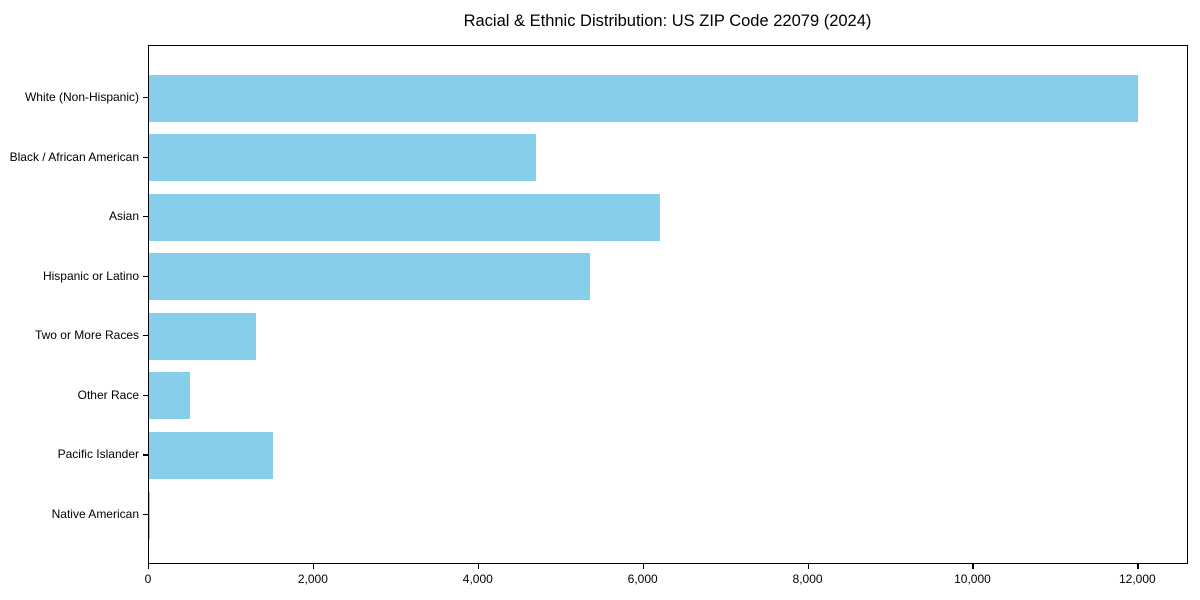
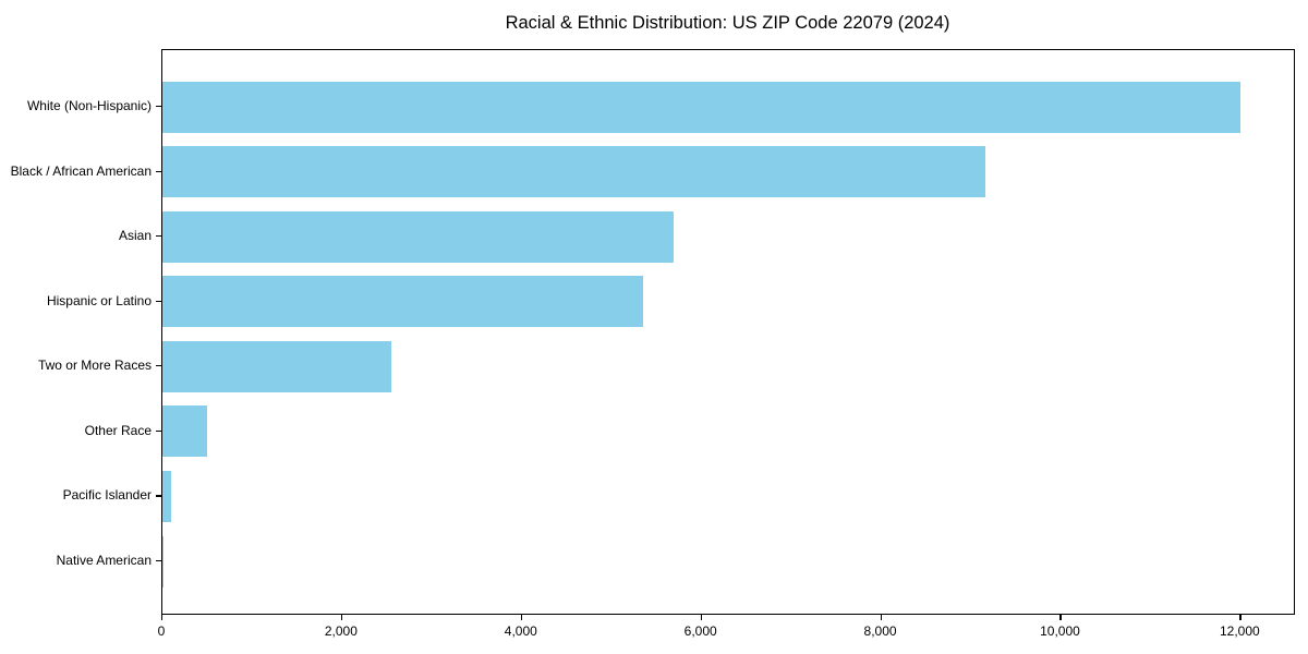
Black / African American: 4700 -> 9200
Asian: 6200 -> 5700
Two or More Races: 1300 -> 2600
Pacific Islander: 1500 -> 100
